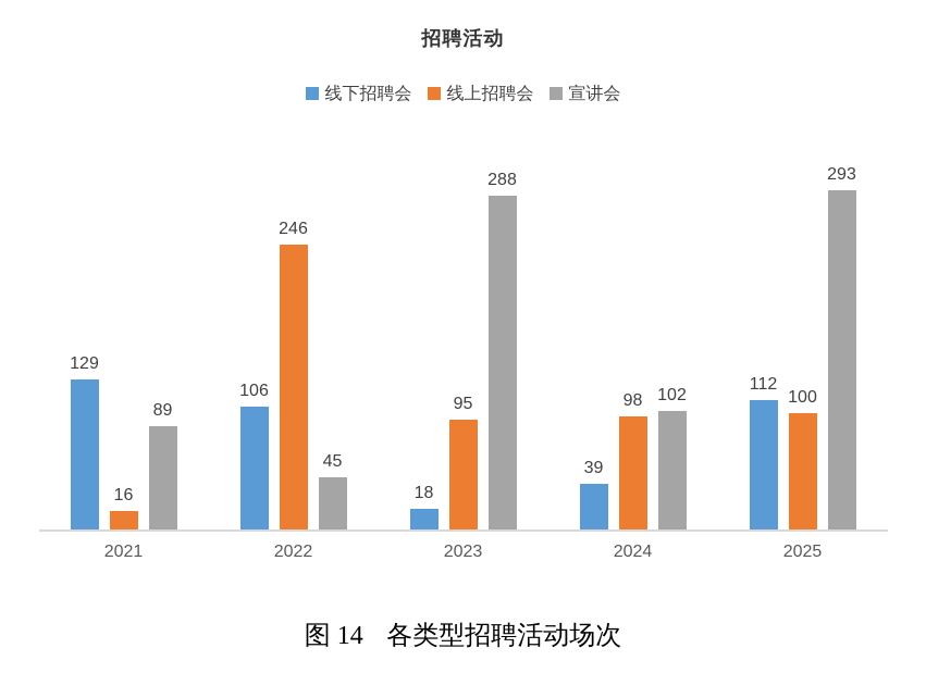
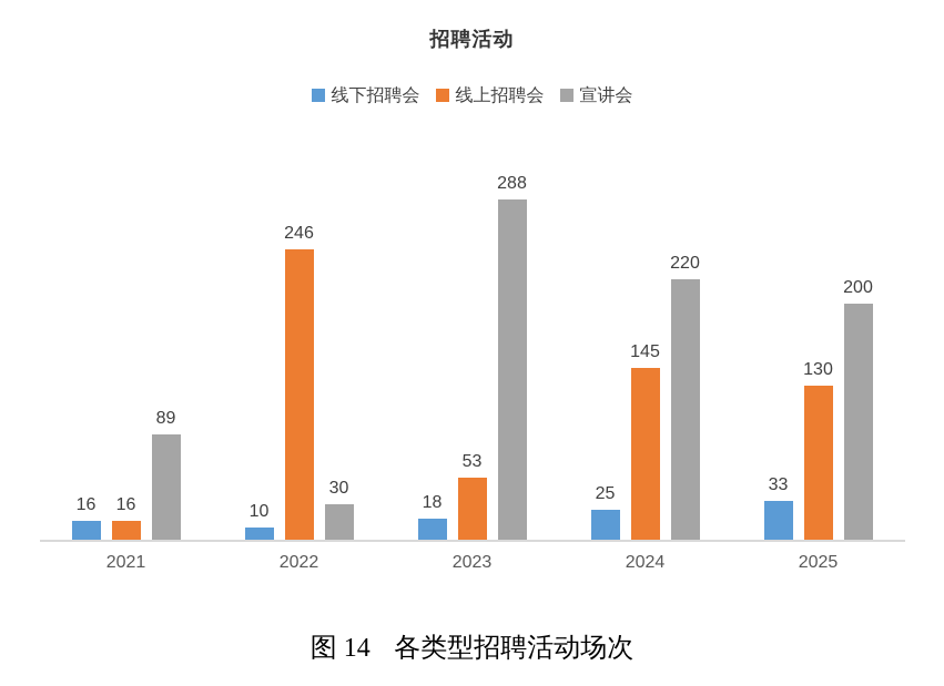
线下招聘会/2021: 129 -> 16
线下招聘会/2022: 106 -> 10
宣讲会/2022: 45 -> 30
线上招聘会/2023: 95 -> 53
线下招聘会/2024: 39 -> 25
线上招聘会/2024: 98 -> 145
宣讲会/2024: 102 -> 220
线下招聘会/2025: 112 -> 33
线上招聘会/2025: 100 -> 130
宣讲会/2025: 293 -> 200
